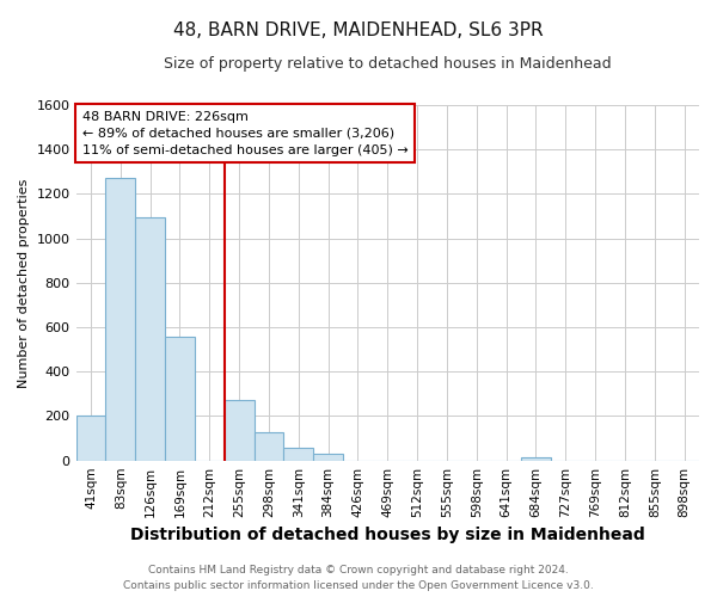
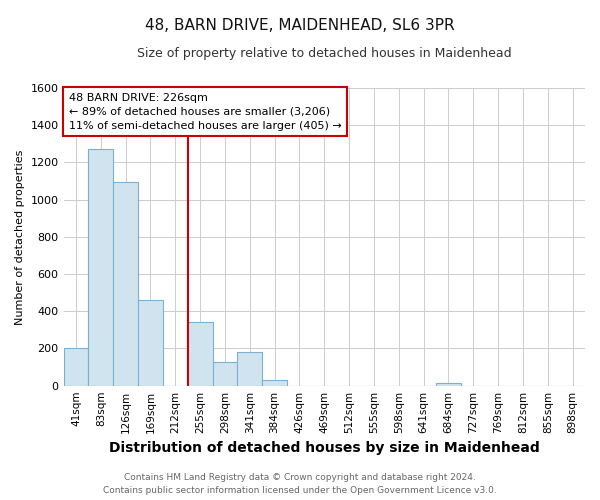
169sqm: 560 -> 460
255sqm: 270 -> 340
341sqm: 60 -> 180
